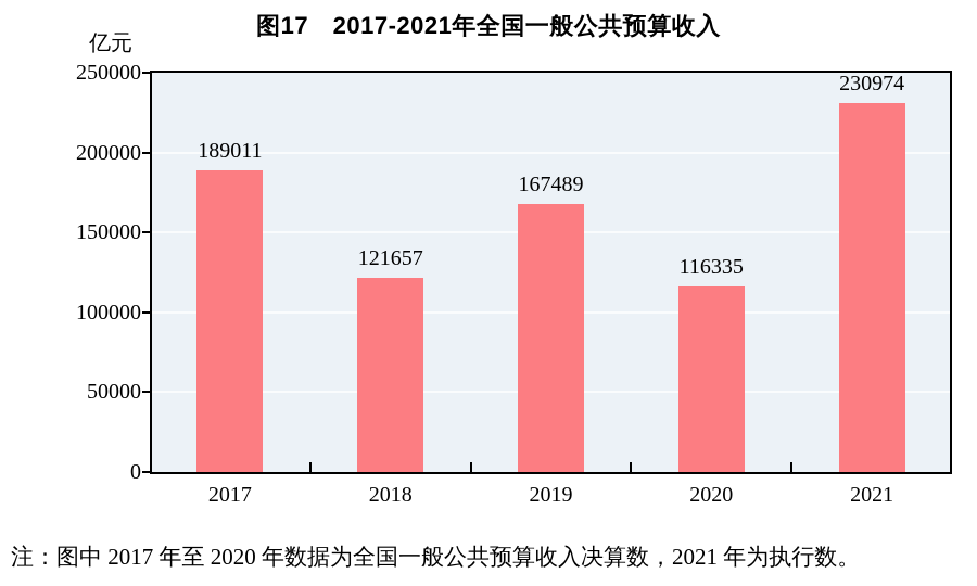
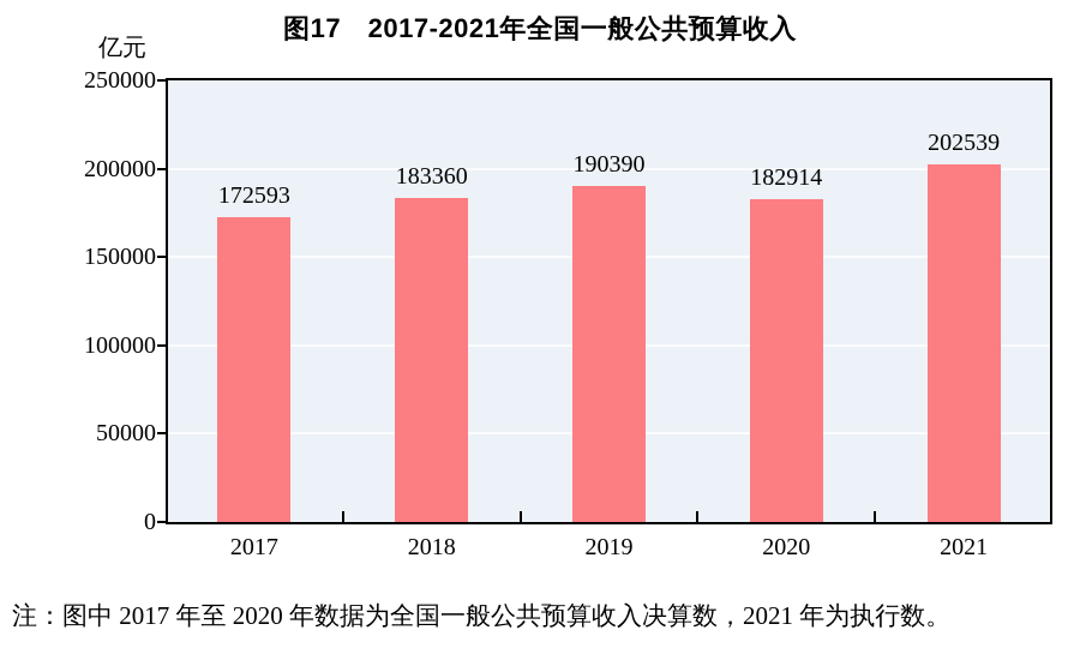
2017: 189011 -> 172593
2018: 121657 -> 183360
2019: 167489 -> 190390
2020: 116335 -> 182914
2021: 230974 -> 202539
